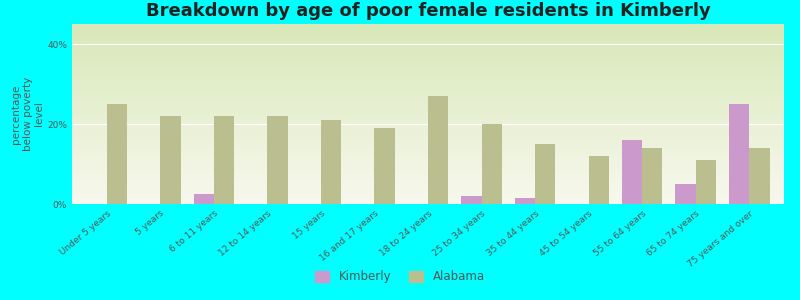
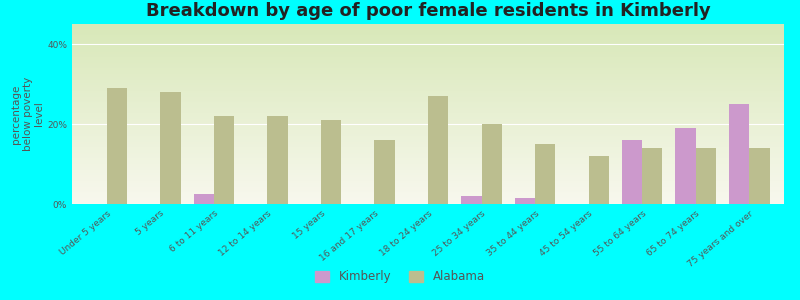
Alabama/Under 5 years: 25% -> 29%
Alabama/5 years: 22% -> 28%
Alabama/16 and 17 years: 19% -> 16%
Kimberly/65 to 74 years: 5.0% -> 19.0%
Alabama/65 to 74 years: 11% -> 14%
